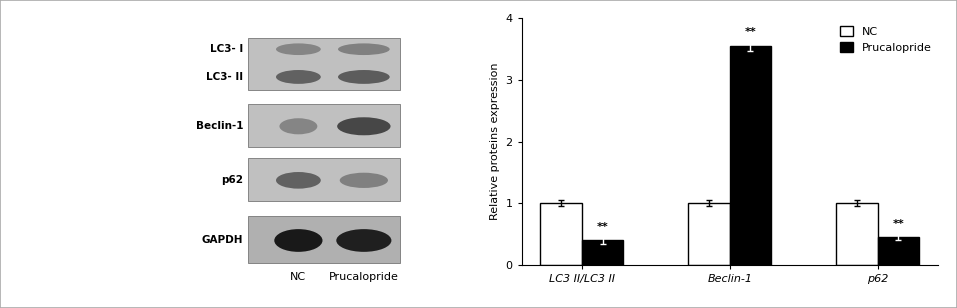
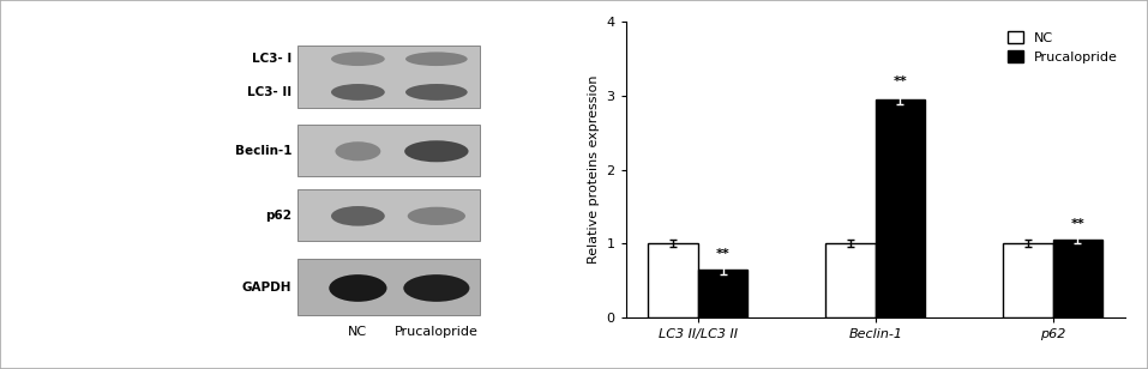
Prucalopride/LC3 II/LC3 II: 0.40 -> 0.64
Prucalopride/Beclin-1: 3.55 -> 2.96
Prucalopride/p62: 0.45 -> 1.06
